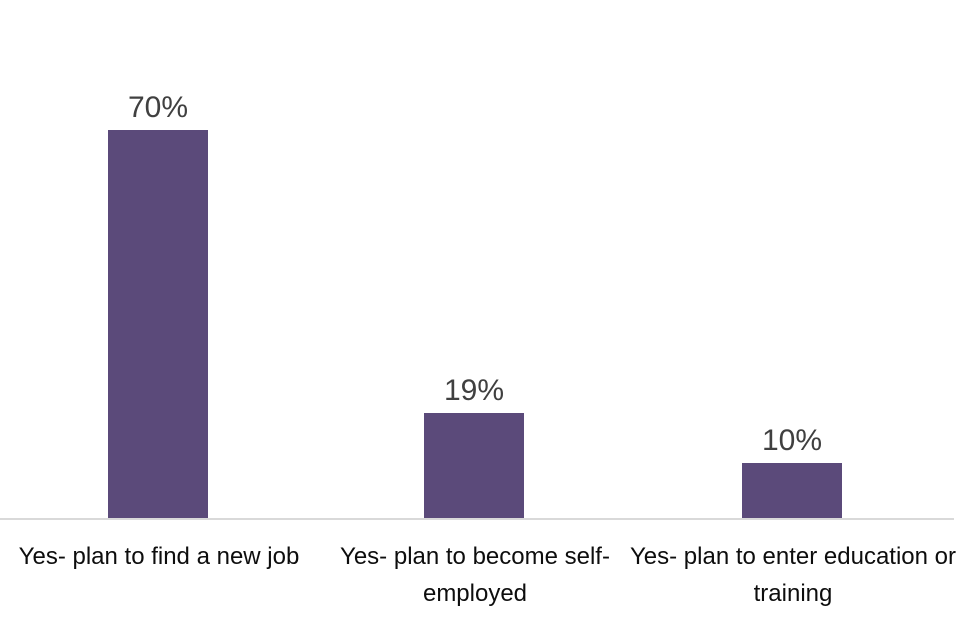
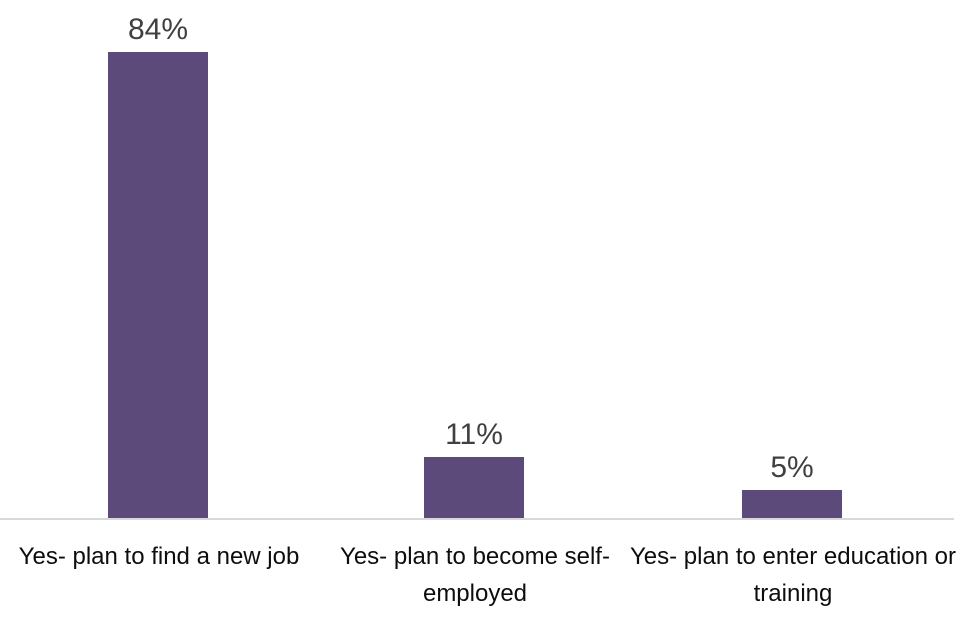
Yes- plan to find a new job: 70% -> 84%
Yes- plan to become self-employed: 19% -> 11%
Yes- plan to enter education or training: 10% -> 5%
